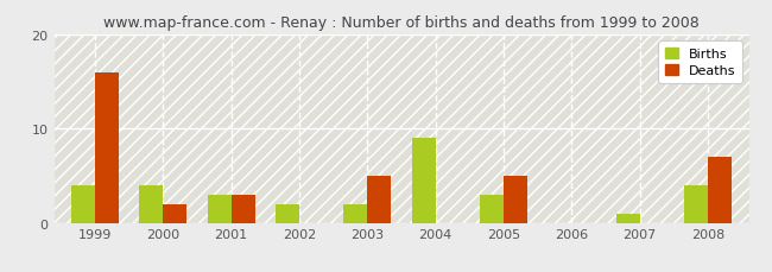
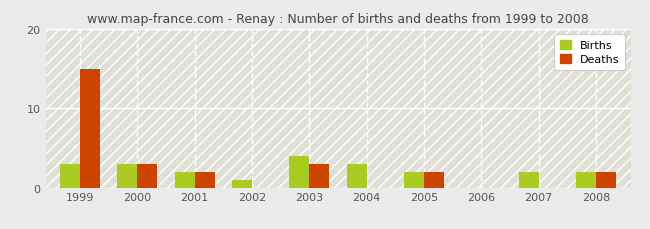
Births/1999: 4 -> 3
Deaths/1999: 16 -> 15
Births/2000: 4 -> 3
Deaths/2000: 2 -> 3
Births/2001: 3 -> 2
Deaths/2001: 3 -> 2
Births/2002: 2 -> 1
Births/2003: 2 -> 4
Deaths/2003: 5 -> 3
Births/2004: 9 -> 3
Births/2005: 3 -> 2
Deaths/2005: 5 -> 2
Births/2007: 1 -> 2
Births/2008: 4 -> 2
Deaths/2008: 7 -> 2
